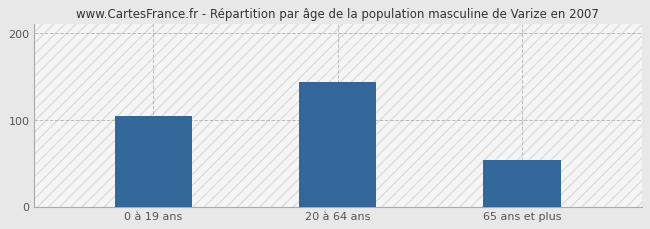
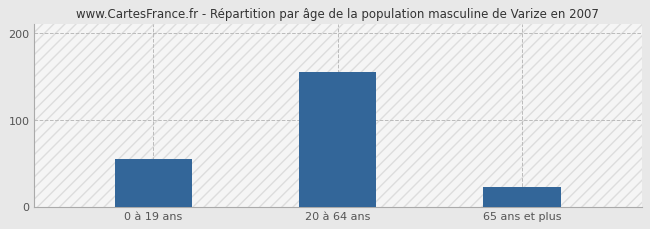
0 à 19 ans: 104 -> 55
20 à 64 ans: 144 -> 155
65 ans et plus: 54 -> 22
